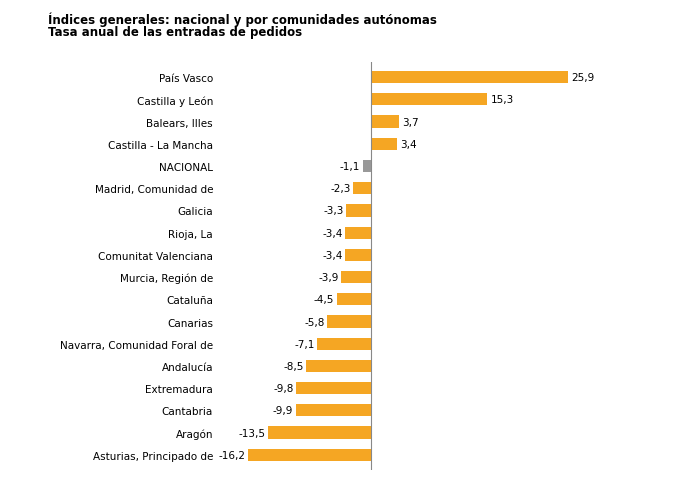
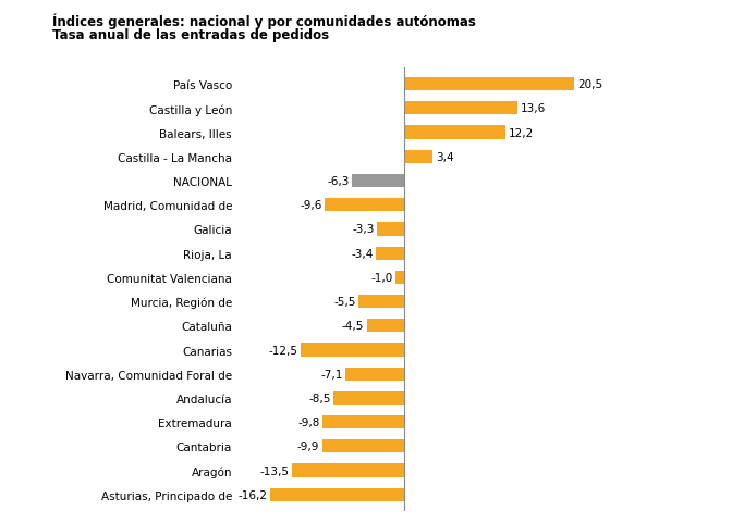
País Vasco: 25,9 -> 20,5
Castilla y León: 15,3 -> 13,6
Balears, Illes: 3,7 -> 12,2
NACIONAL: -1,1 -> -6,3
Madrid, Comunidad de: -2,3 -> -9,6
Comunitat Valenciana: -3,4 -> -1,0
Murcia, Región de: -3,9 -> -5,5
Canarias: -5,8 -> -12,5
